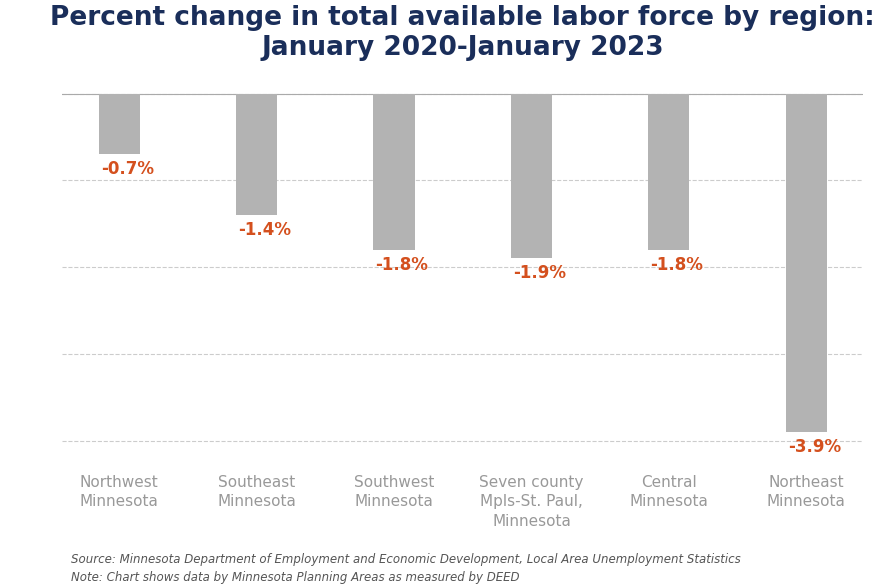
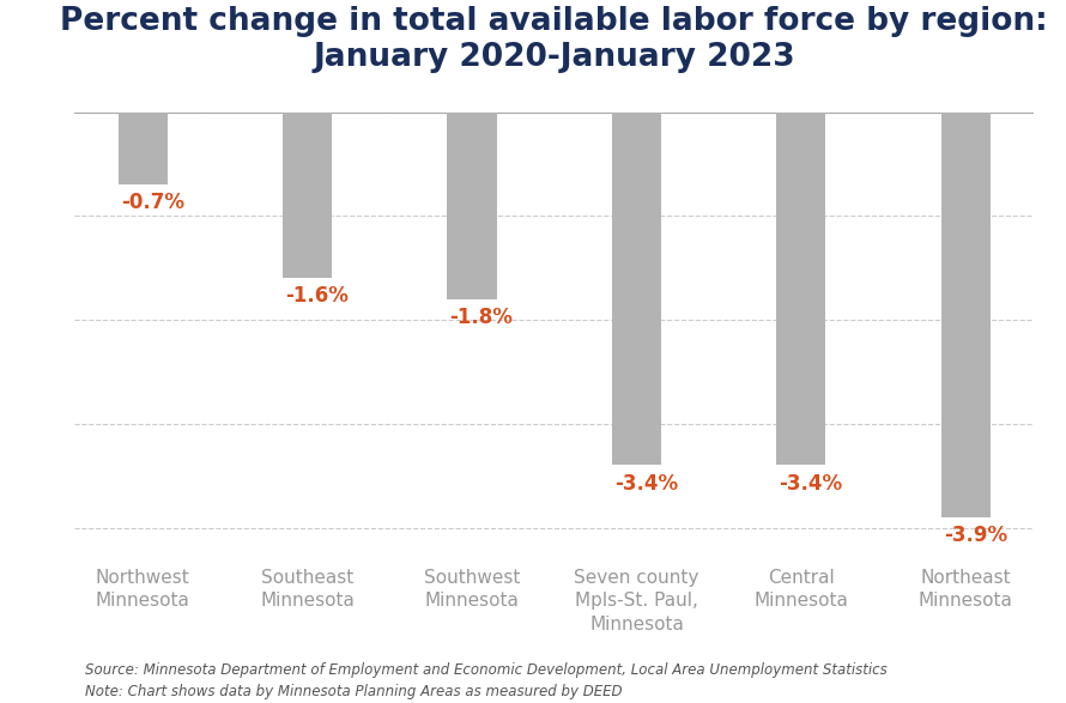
Southeast Minnesota: -1.4% -> -1.6%
Seven county Mpls-St. Paul, Minnesota: -1.9% -> -3.4%
Central Minnesota: -1.8% -> -3.4%
